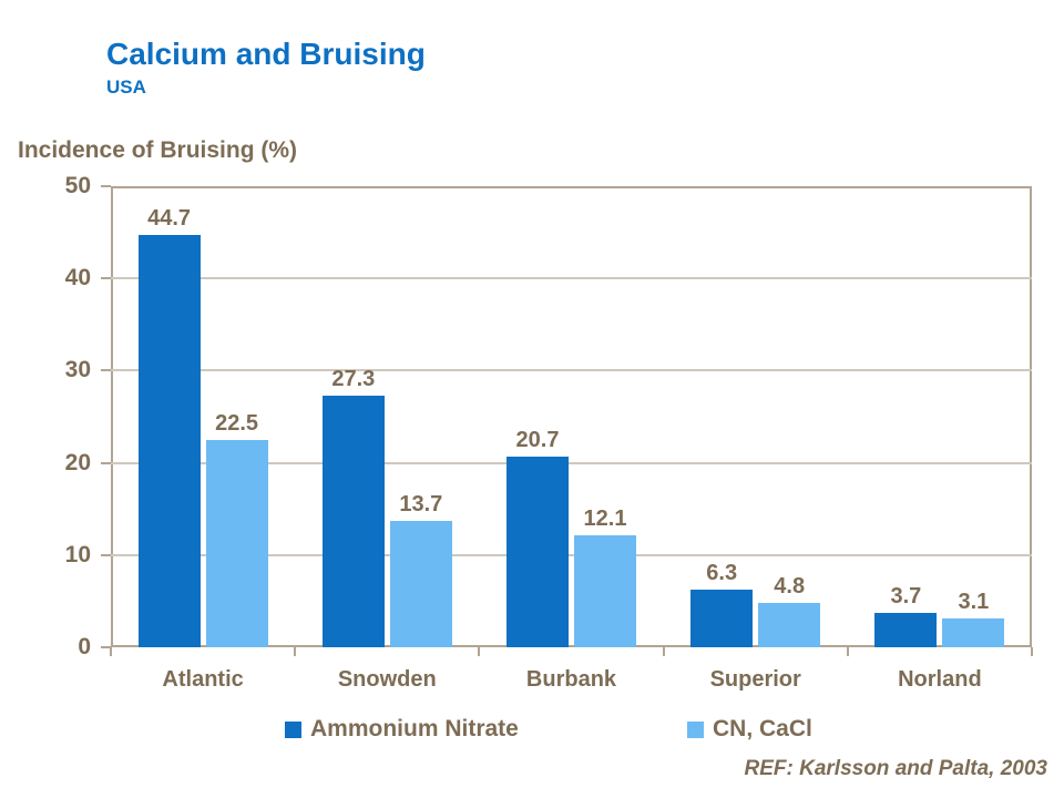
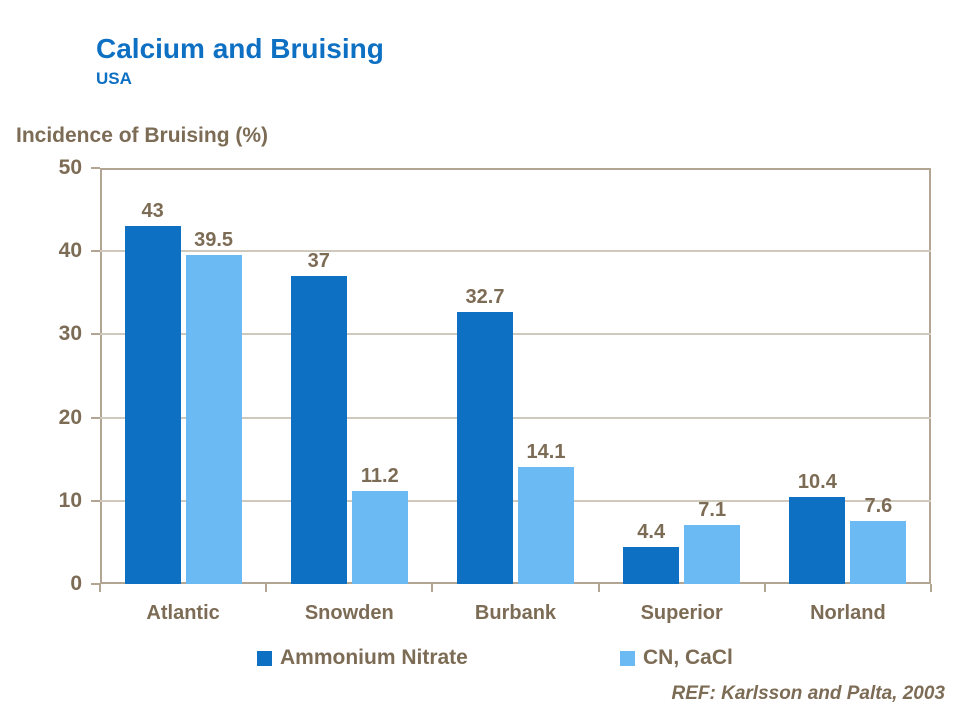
Ammonium Nitrate/Atlantic: 44.7 -> 43
CN, CaCl/Atlantic: 22.5 -> 39.5
Ammonium Nitrate/Snowden: 27.3 -> 37
CN, CaCl/Snowden: 13.7 -> 11.2
Ammonium Nitrate/Burbank: 20.7 -> 32.7
CN, CaCl/Burbank: 12.1 -> 14.1
Ammonium Nitrate/Superior: 6.3 -> 4.4
CN, CaCl/Superior: 4.8 -> 7.1
Ammonium Nitrate/Norland: 3.7 -> 10.4
CN, CaCl/Norland: 3.1 -> 7.6
